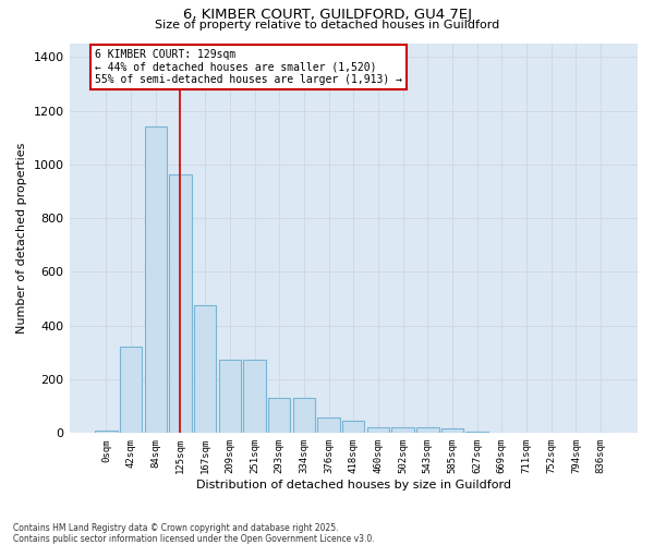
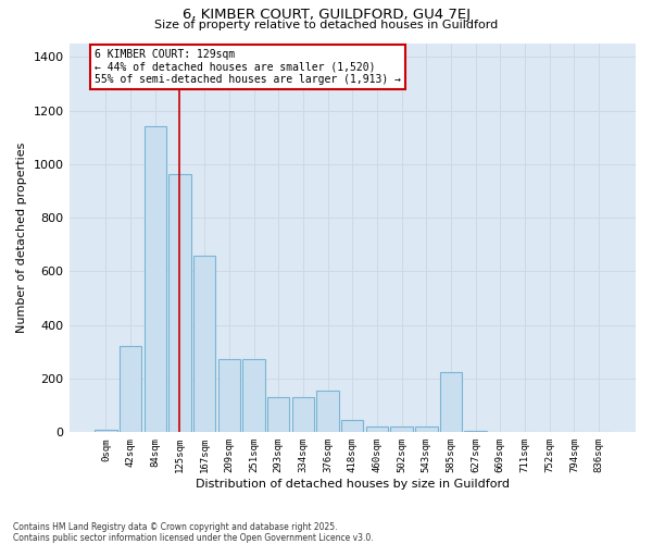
167sqm: 475 -> 660
376sqm: 60 -> 155
585sqm: 18 -> 225
